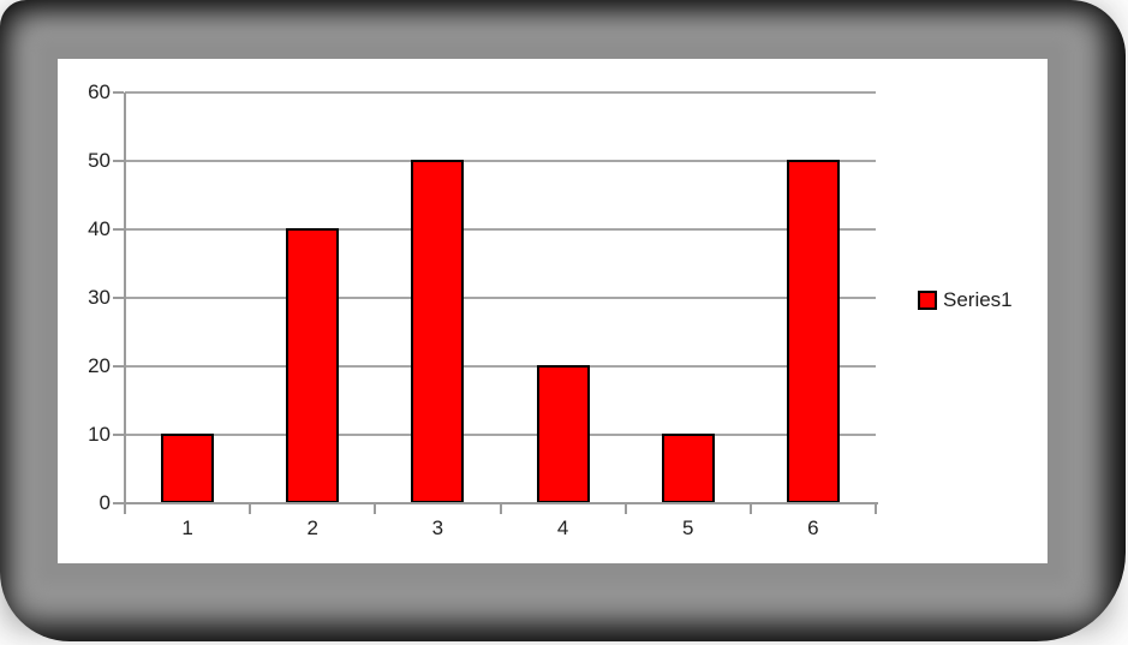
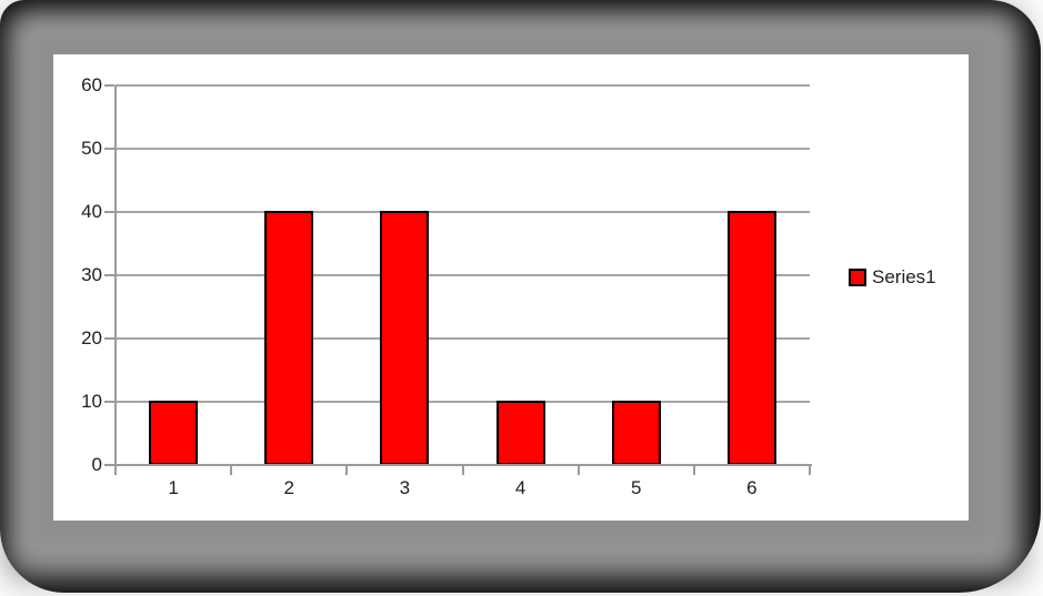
3: 50 -> 40
4: 20 -> 10
6: 50 -> 40
